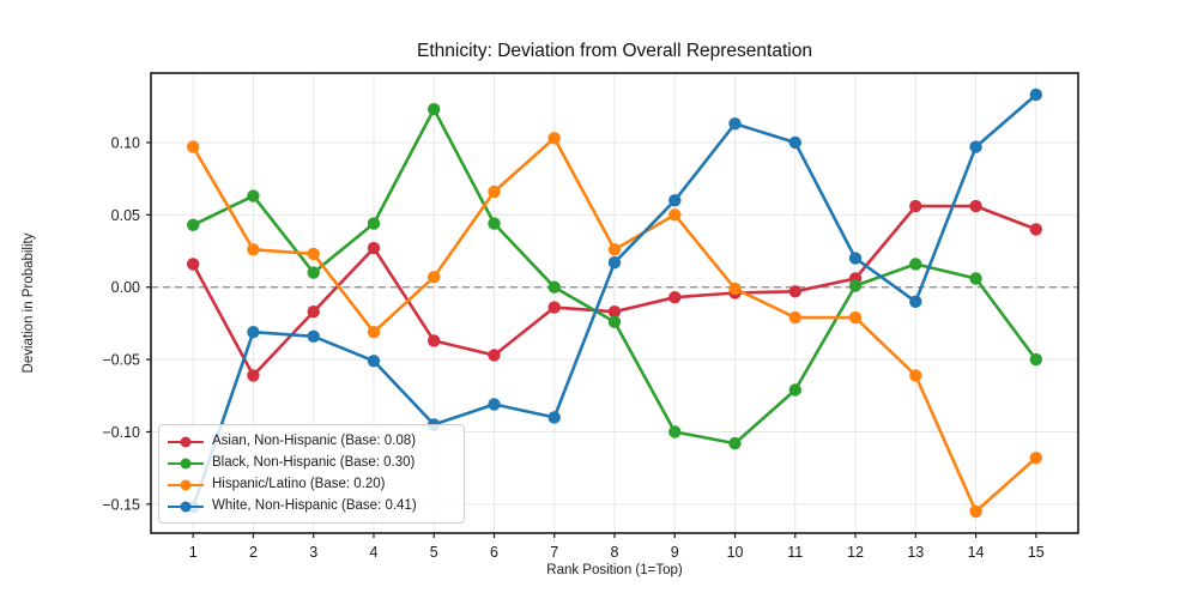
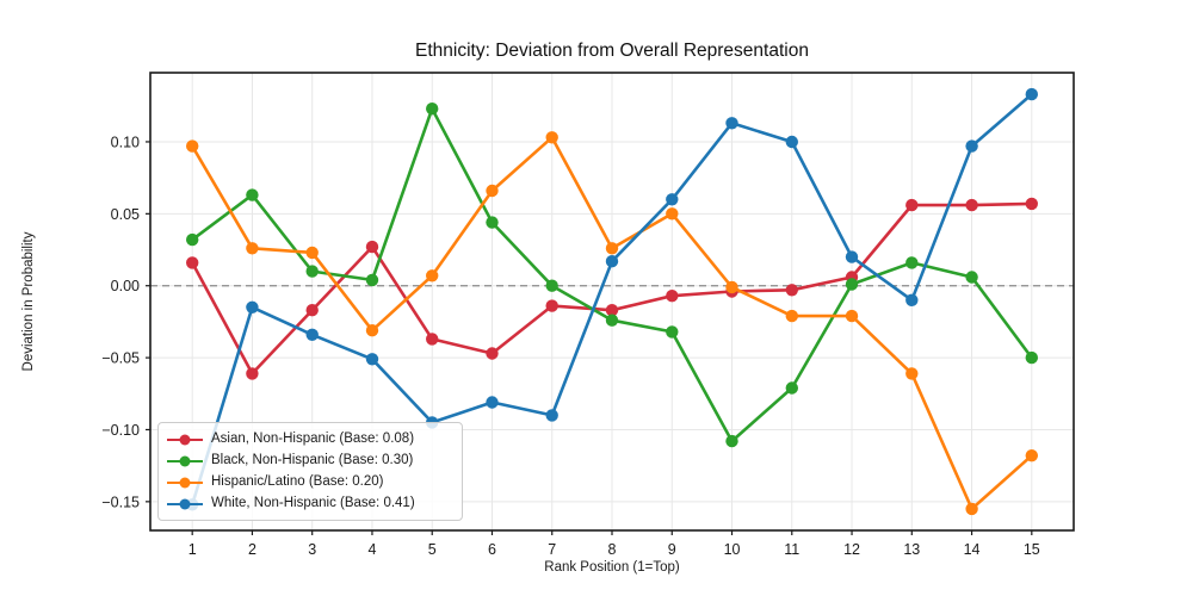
Black, Non-Hispanic (Base: 0.30)/1: 0.043 -> 0.032
White, Non-Hispanic (Base: 0.41)/2: -0.031 -> -0.015
Black, Non-Hispanic (Base: 0.30)/4: 0.044 -> 0.004
Black, Non-Hispanic (Base: 0.30)/9: -0.100 -> -0.032
Asian, Non-Hispanic (Base: 0.08)/15: 0.040 -> 0.057
